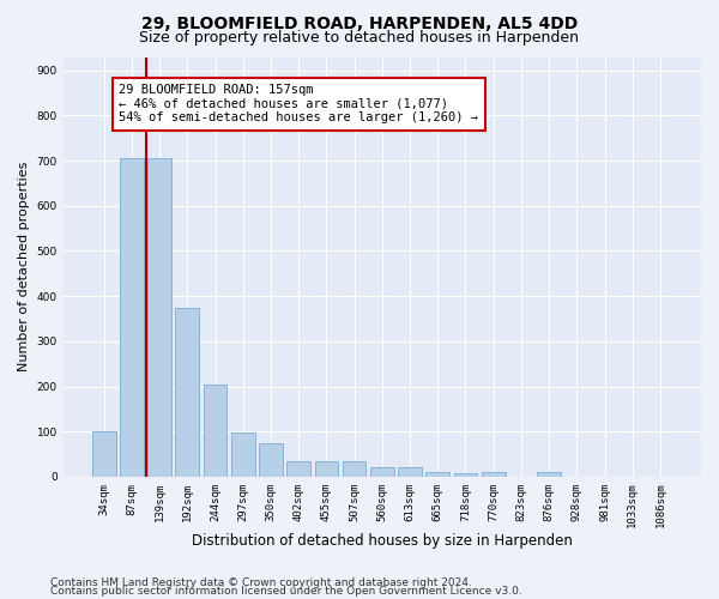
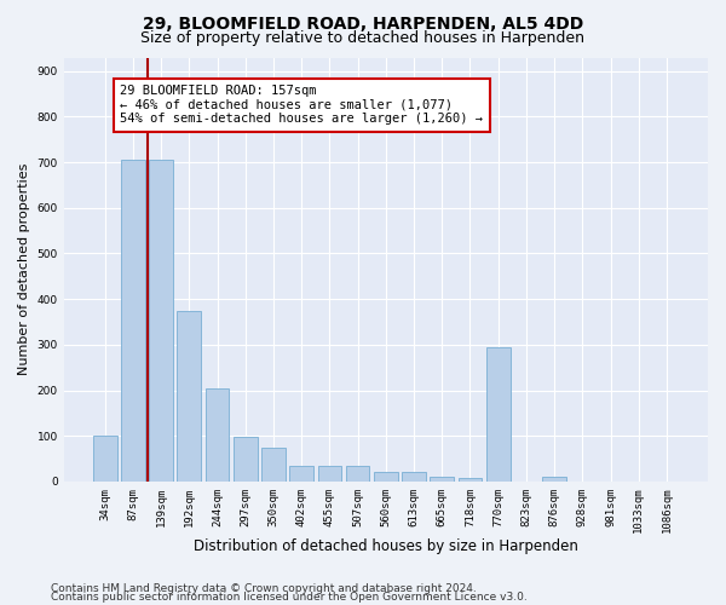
770sqm: 10 -> 295
